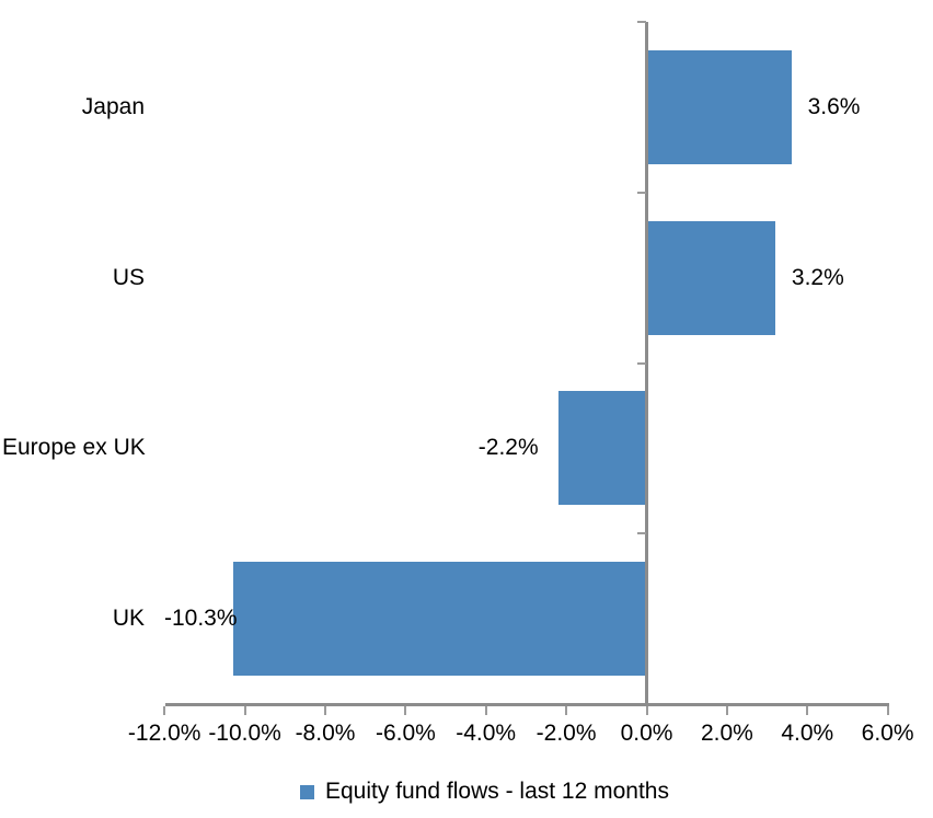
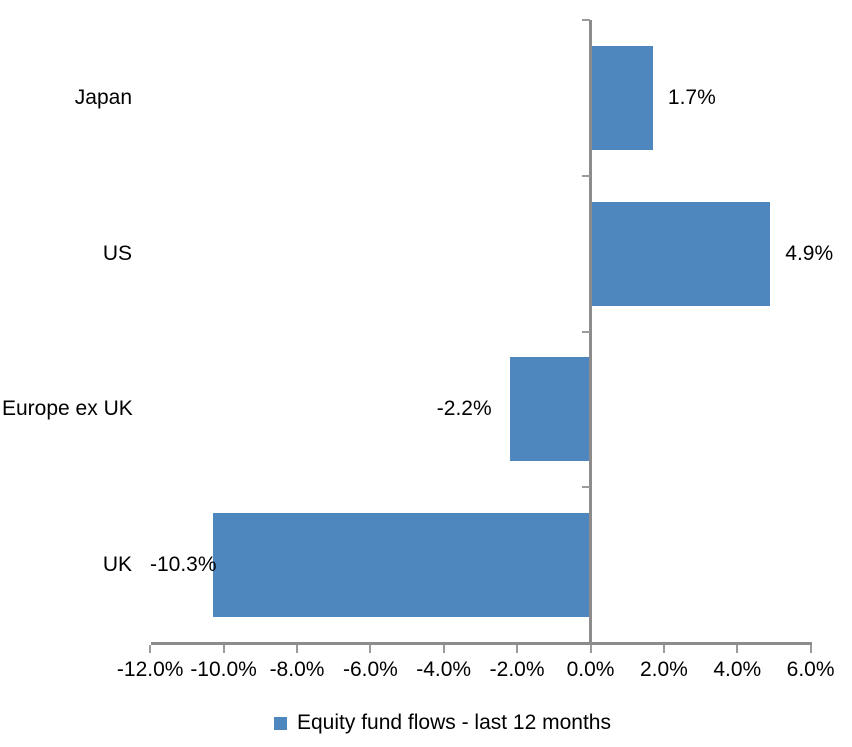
Japan: 3.6% -> 1.7%
US: 3.2% -> 4.9%
